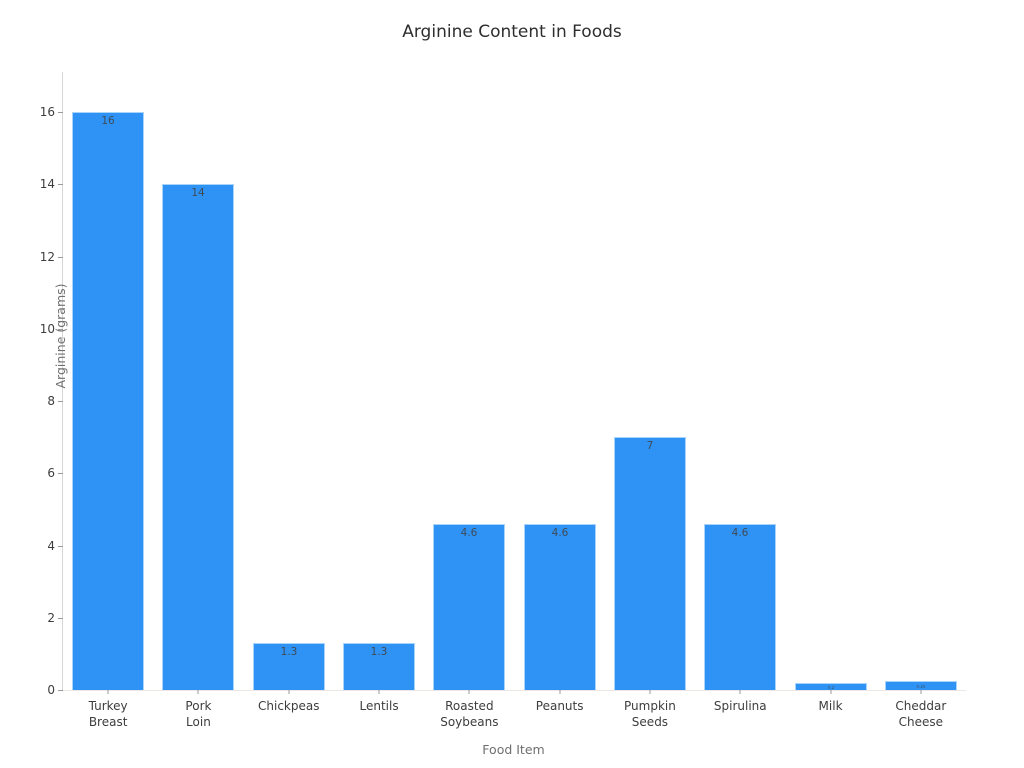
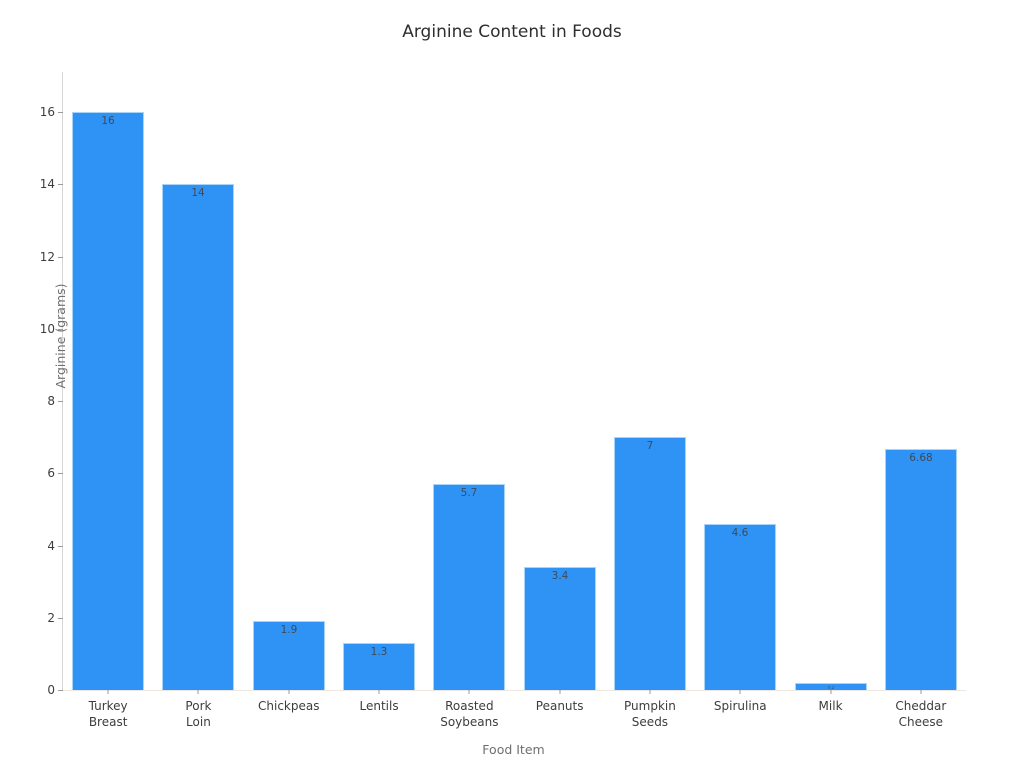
Chickpeas: 1.3 -> 1.9
Roasted Soybeans: 4.6 -> 5.7
Peanuts: 4.6 -> 3.4
Cheddar Cheese: 0.25 -> 6.68
